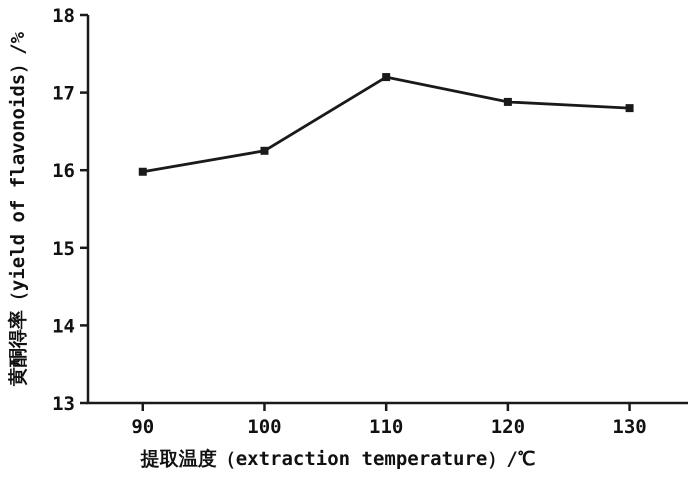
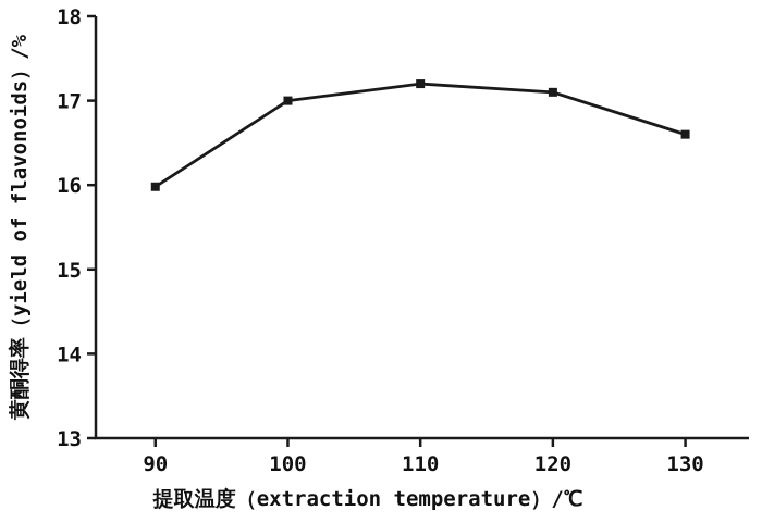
100: 16.2 -> 17.0
120: 16.9 -> 17.1
130: 16.8 -> 16.6
